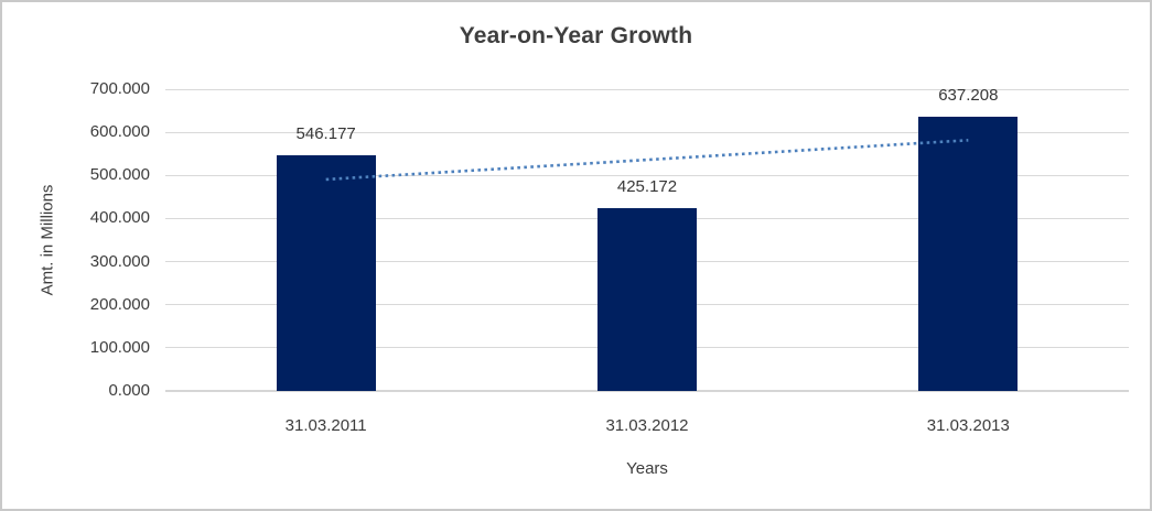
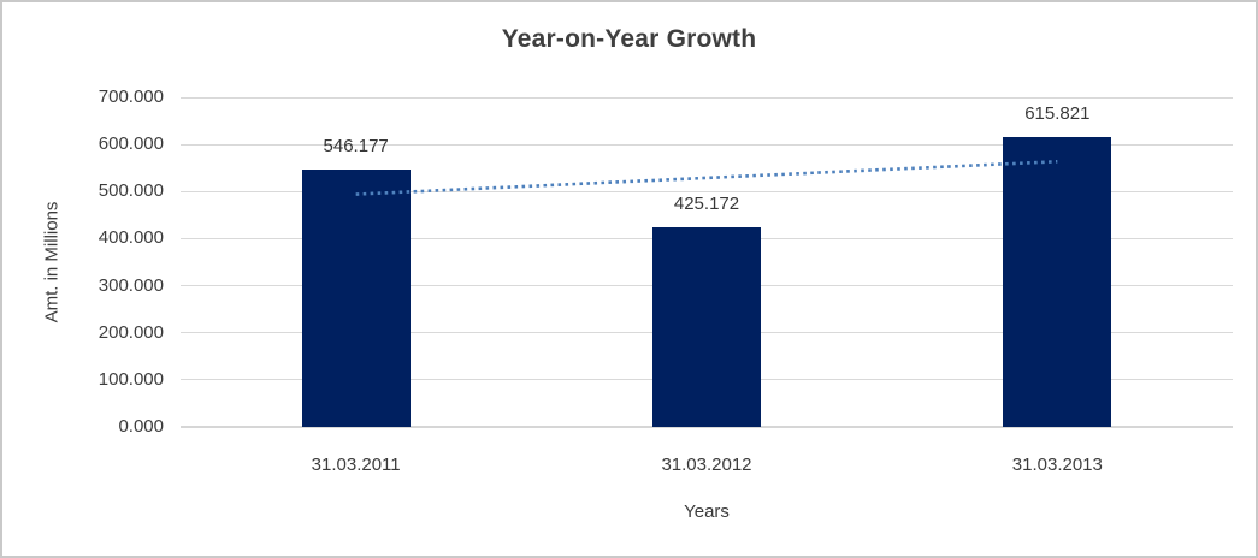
31.03.2013: 637.208 -> 615.821
